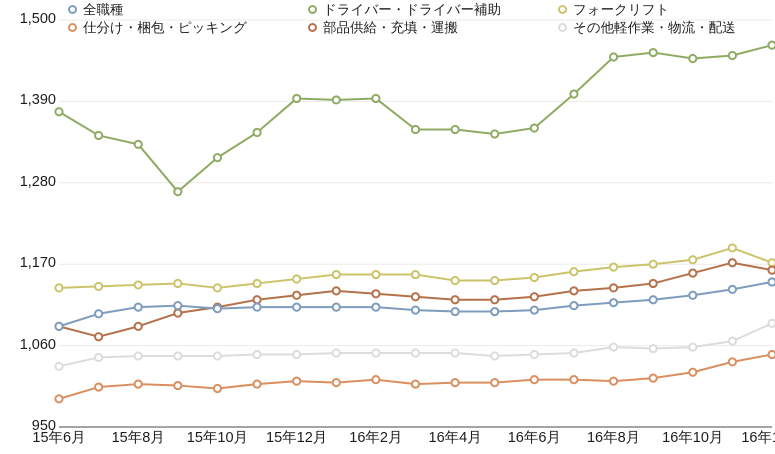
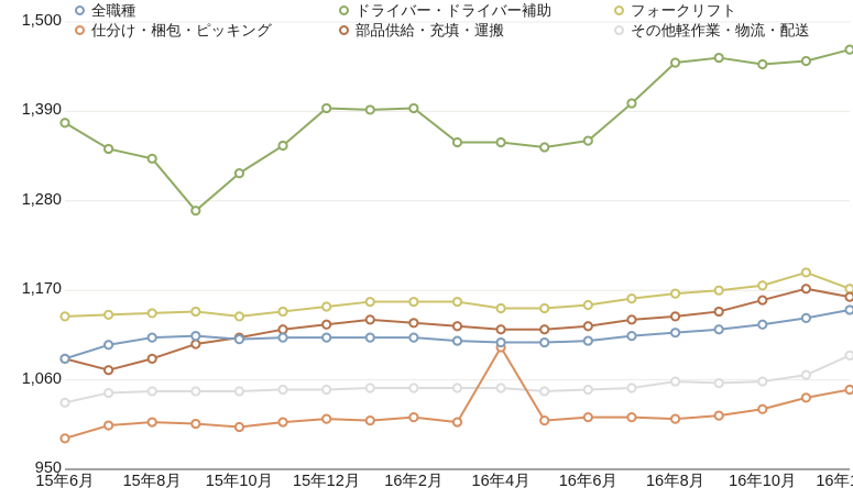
仕分け・梱包・ピッキング/16年4月: 1010 -> 1100
